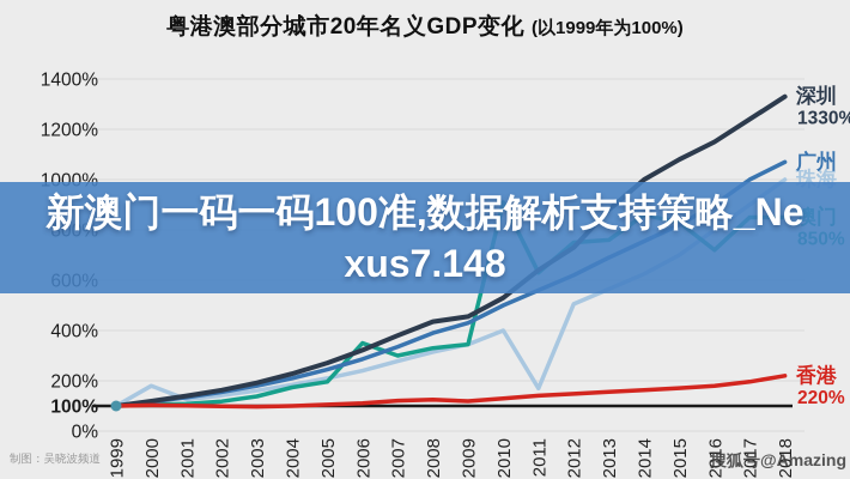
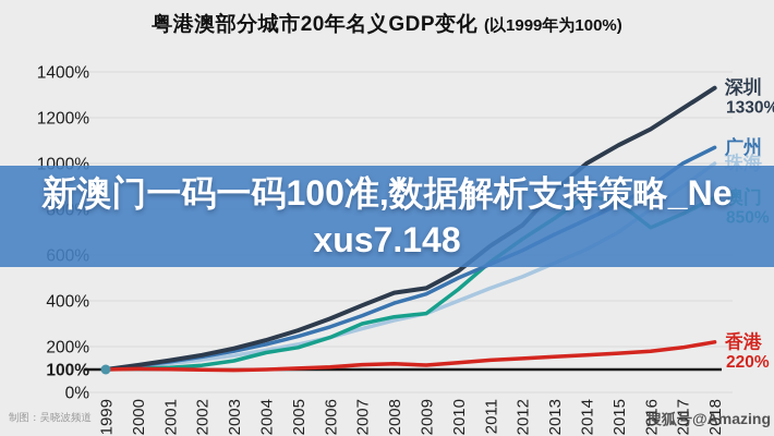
珠海/2000: 180% -> 110%
澳门/2006: 350% -> 240%
澳门/2010: 910% -> 450%
珠海/2011: 170% -> 460%
澳门/2011: 630% -> 570%
澳门/2012: 750% -> 670%
澳门/2017: 850% -> 780%
